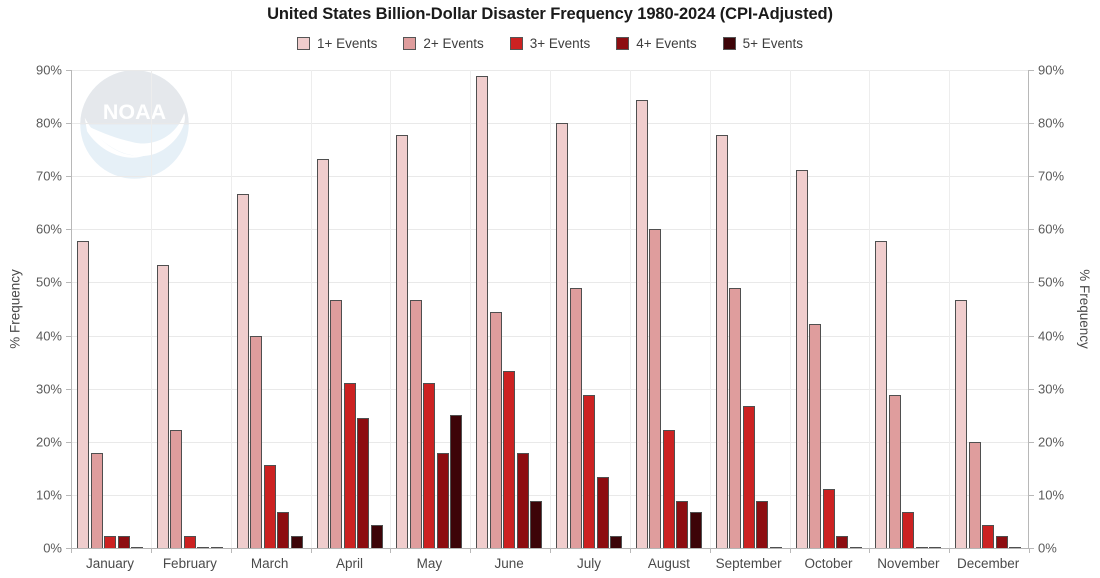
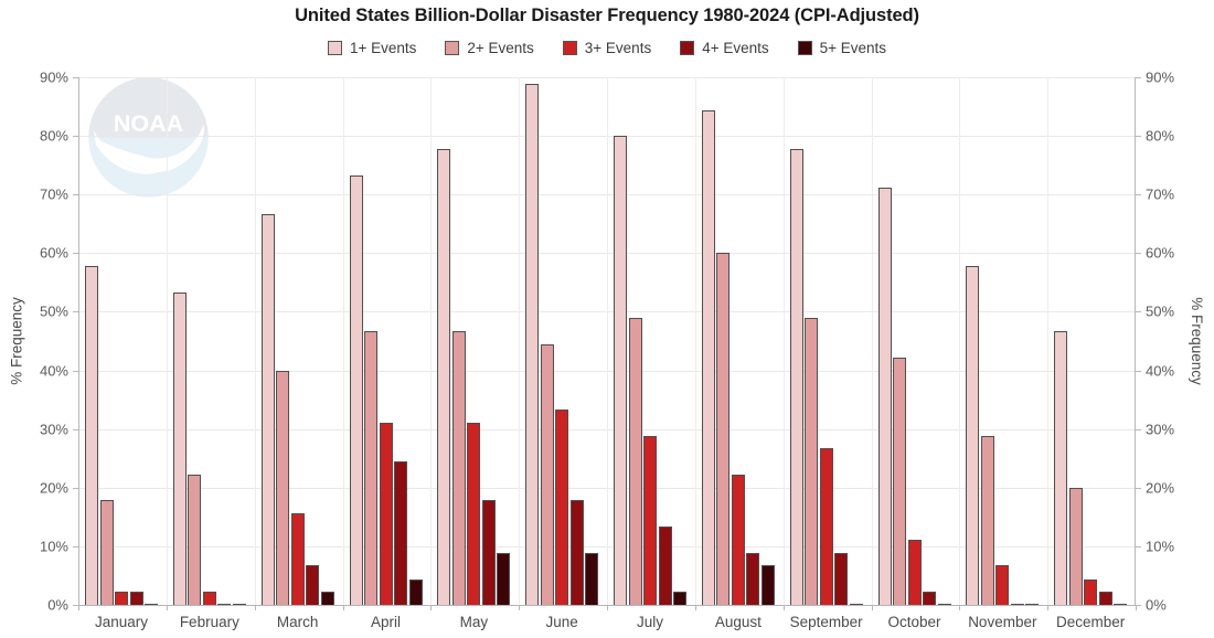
5+ Events/May: 25% -> 9%
